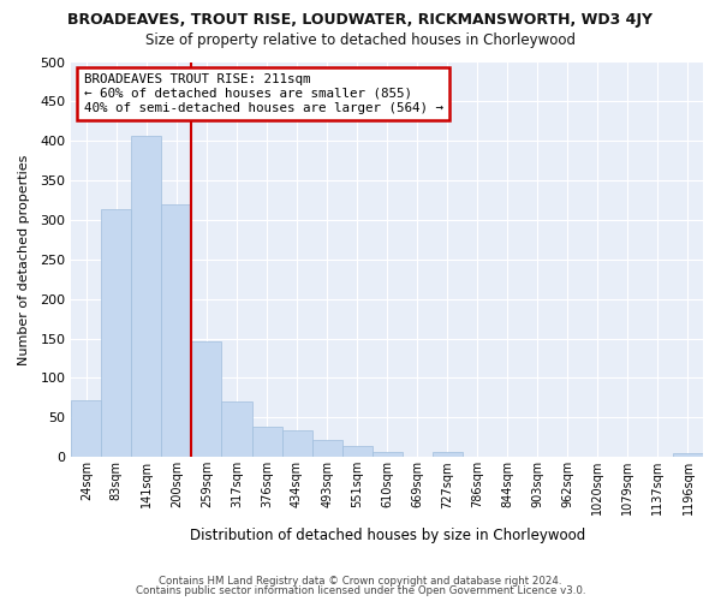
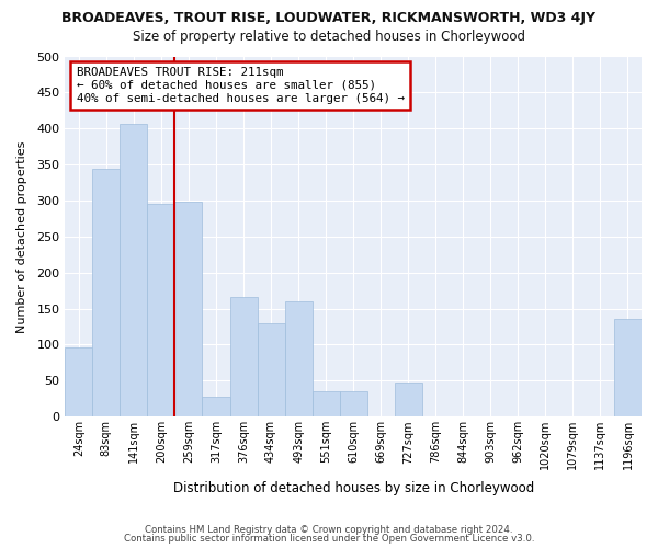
24sqm: 72 -> 96
83sqm: 313 -> 344
200sqm: 320 -> 296
259sqm: 147 -> 298
317sqm: 70 -> 28
376sqm: 38 -> 166
434sqm: 34 -> 130
493sqm: 22 -> 160
551sqm: 14 -> 36
610sqm: 7 -> 36
727sqm: 6 -> 48
1196sqm: 5 -> 136
